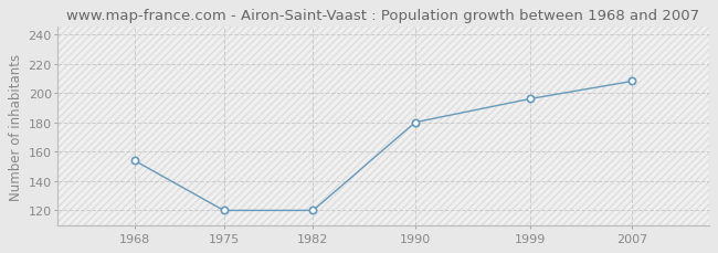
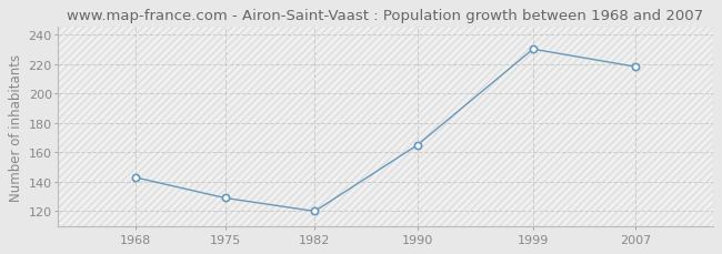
1968: 154 -> 143
1975: 120 -> 129
1990: 180 -> 165
1999: 196 -> 230
2007: 208 -> 218
